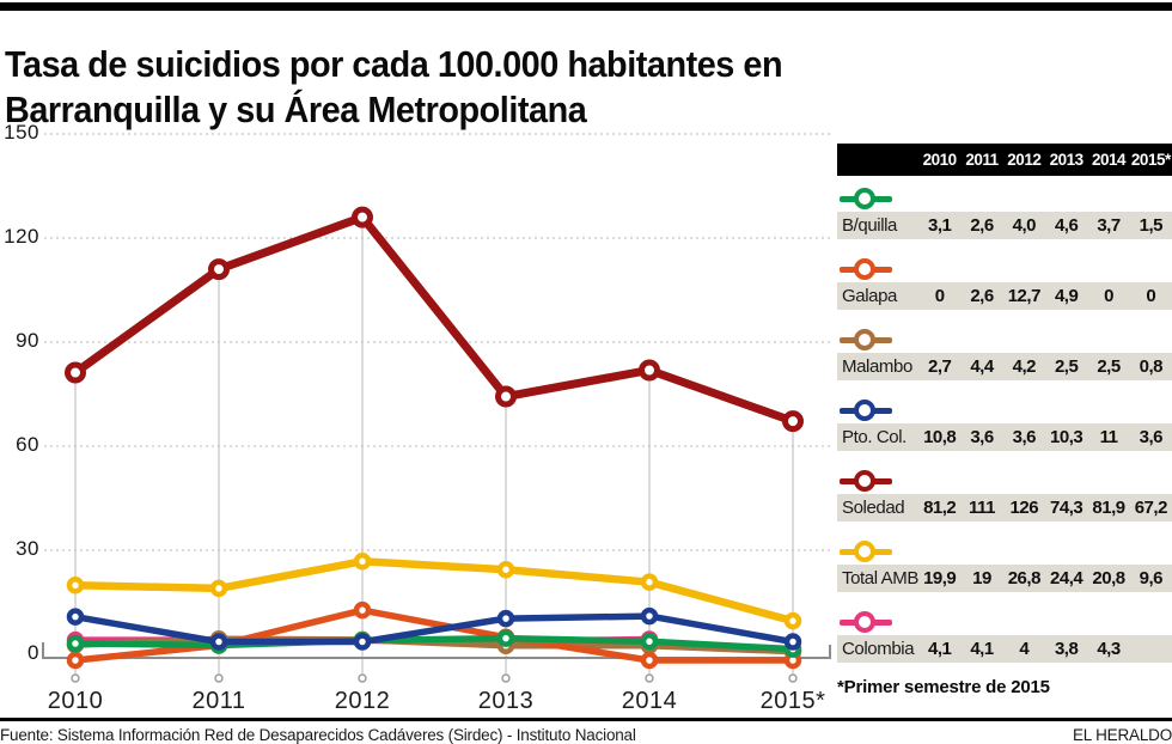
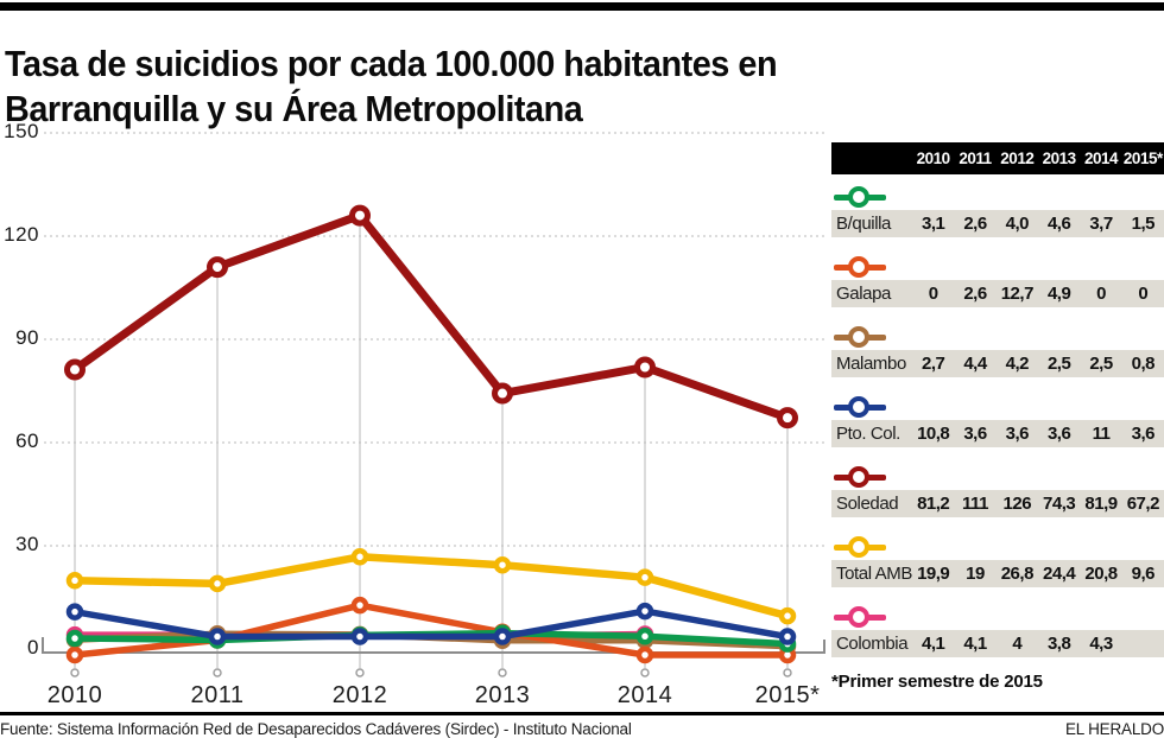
Pto. Col./2013: 10,3 -> 3,6
